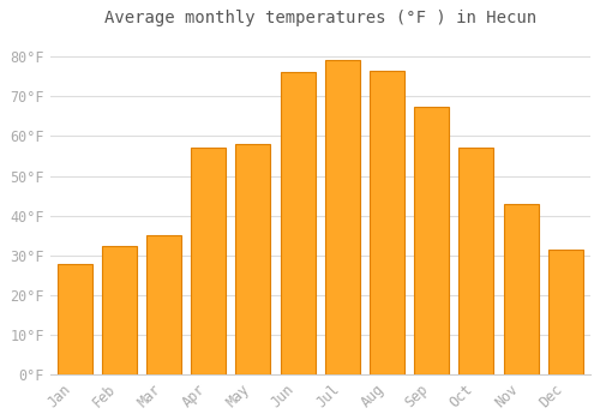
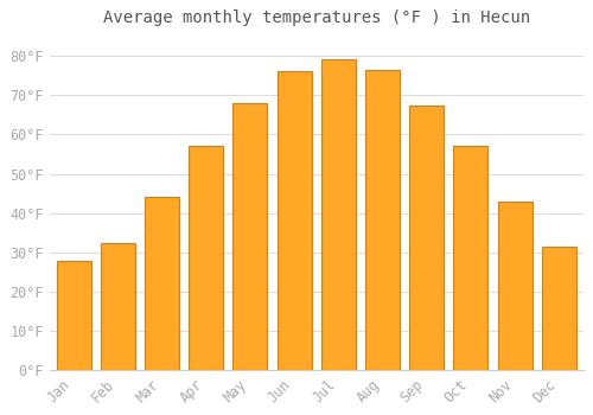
Mar: 35.0°F -> 44.0°F
May: 58.0°F -> 68.0°F
